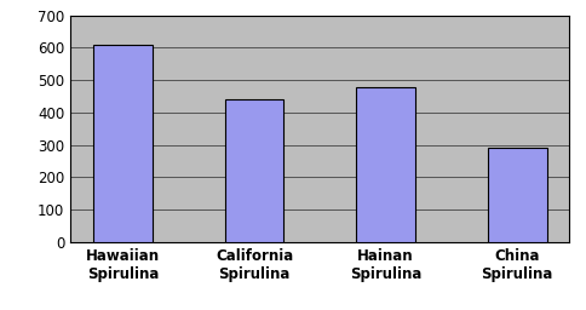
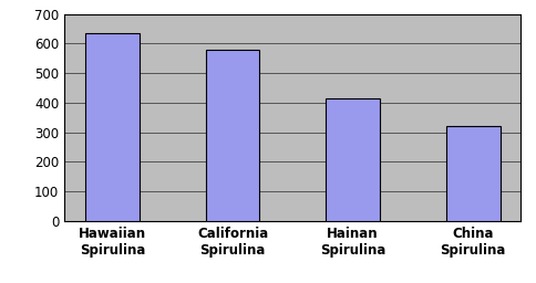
Hawaiian Spirulina: 610 -> 635
California Spirulina: 440 -> 580
Hainan Spirulina: 480 -> 415
China Spirulina: 290 -> 320
